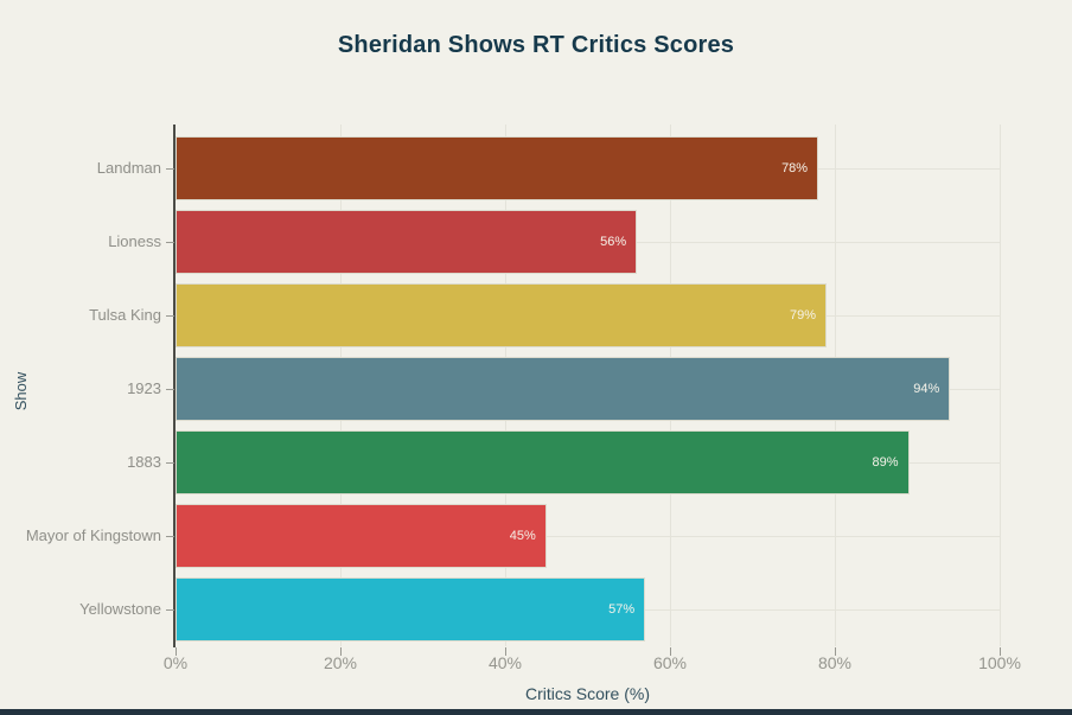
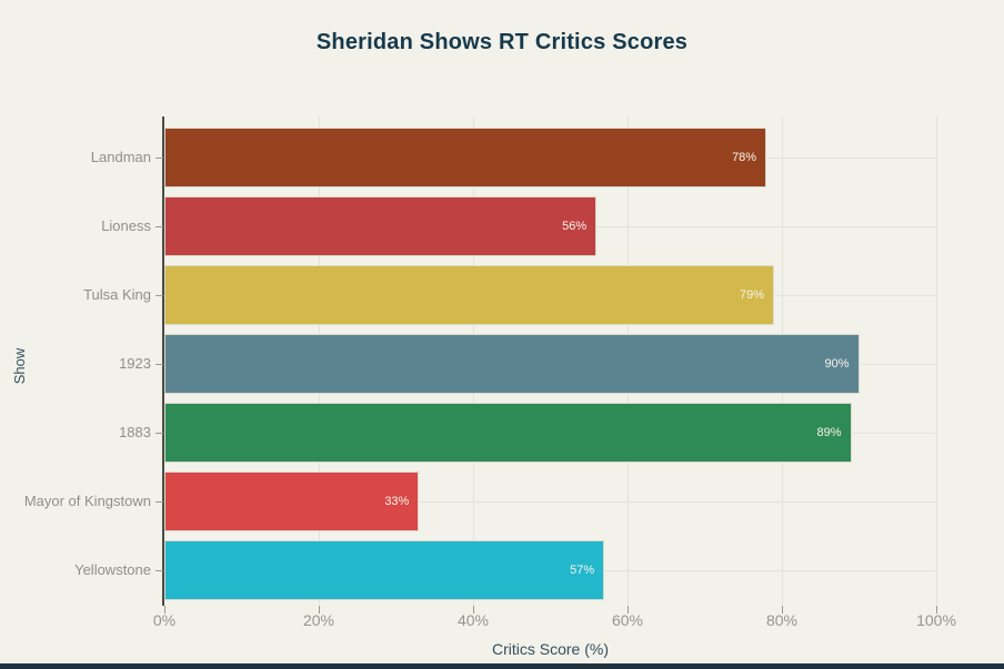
1923: 94% -> 90%
Mayor of Kingstown: 45% -> 33%
